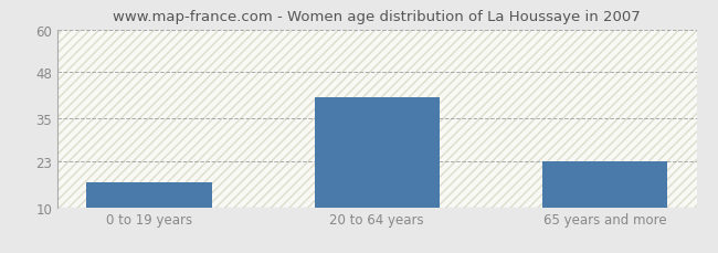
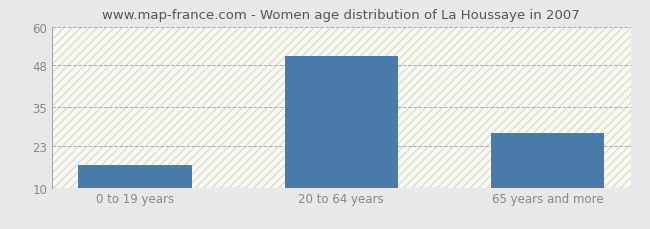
20 to 64 years: 41 -> 51
65 years and more: 23 -> 27
